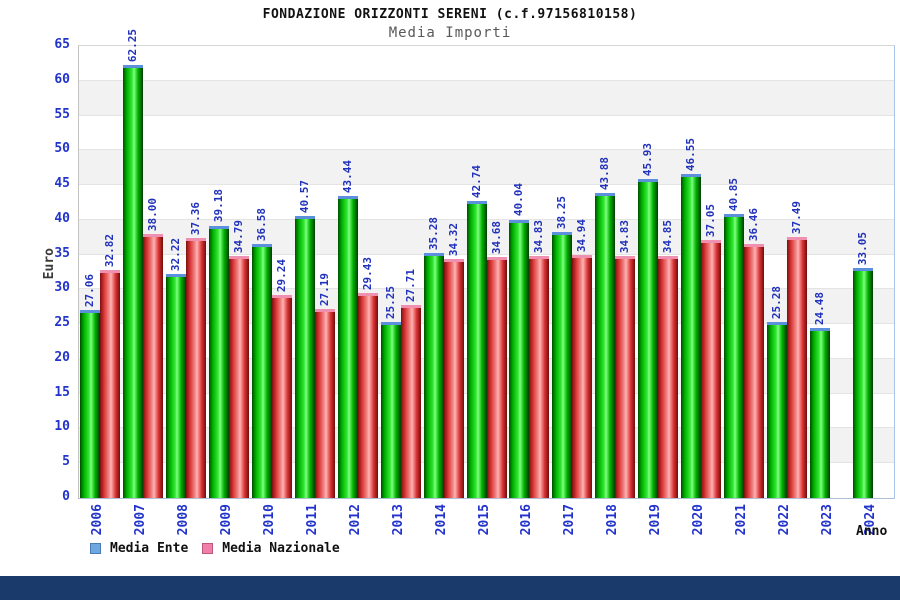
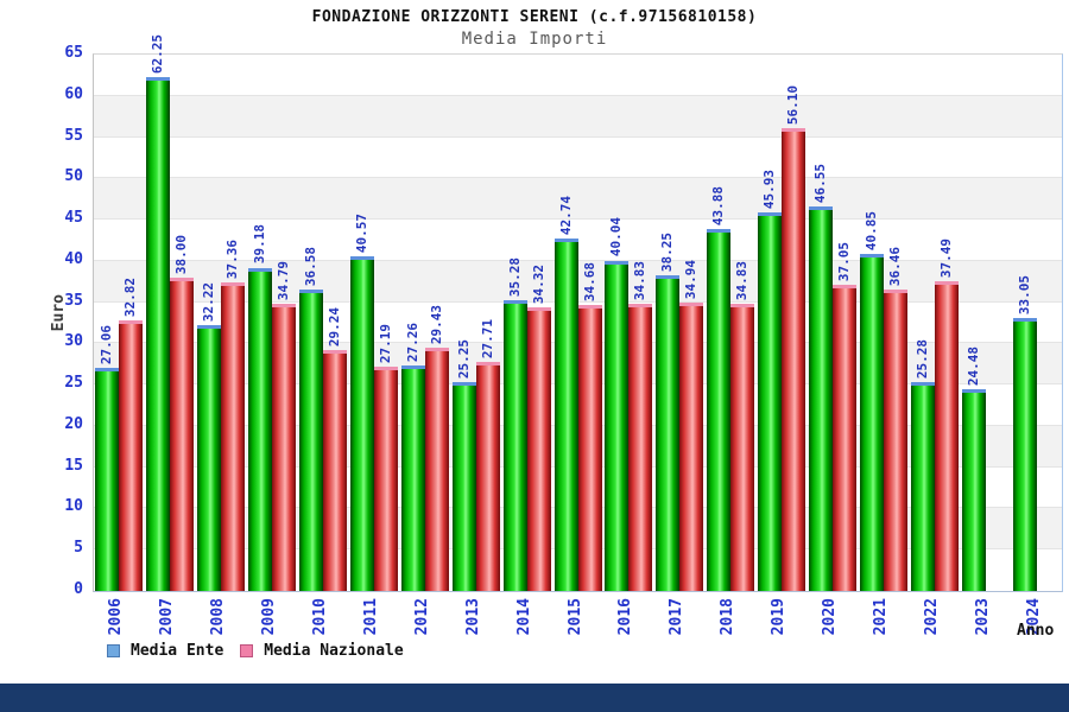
Media Ente/2012: 43.44 -> 27.26
Media Nazionale/2019: 34.85 -> 56.10
